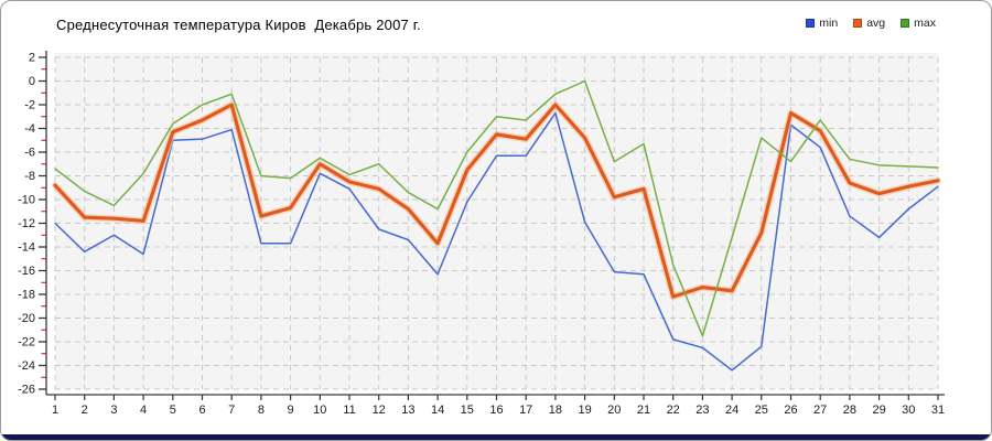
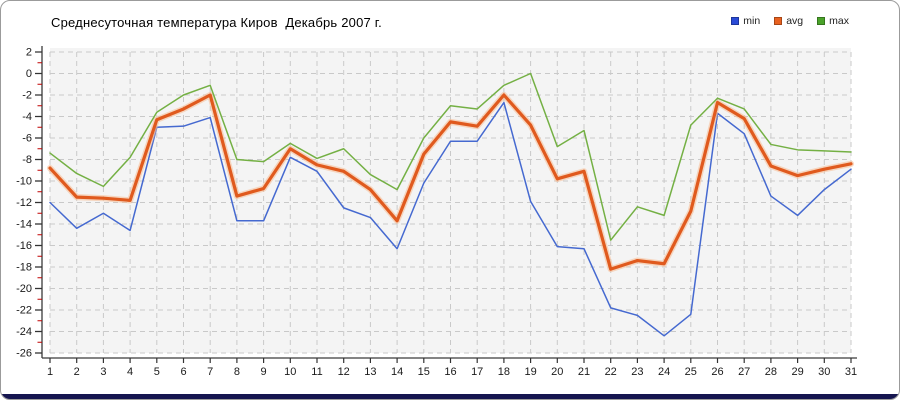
max/23: -21.5 -> -12.4
max/26: -6.8 -> -2.3
